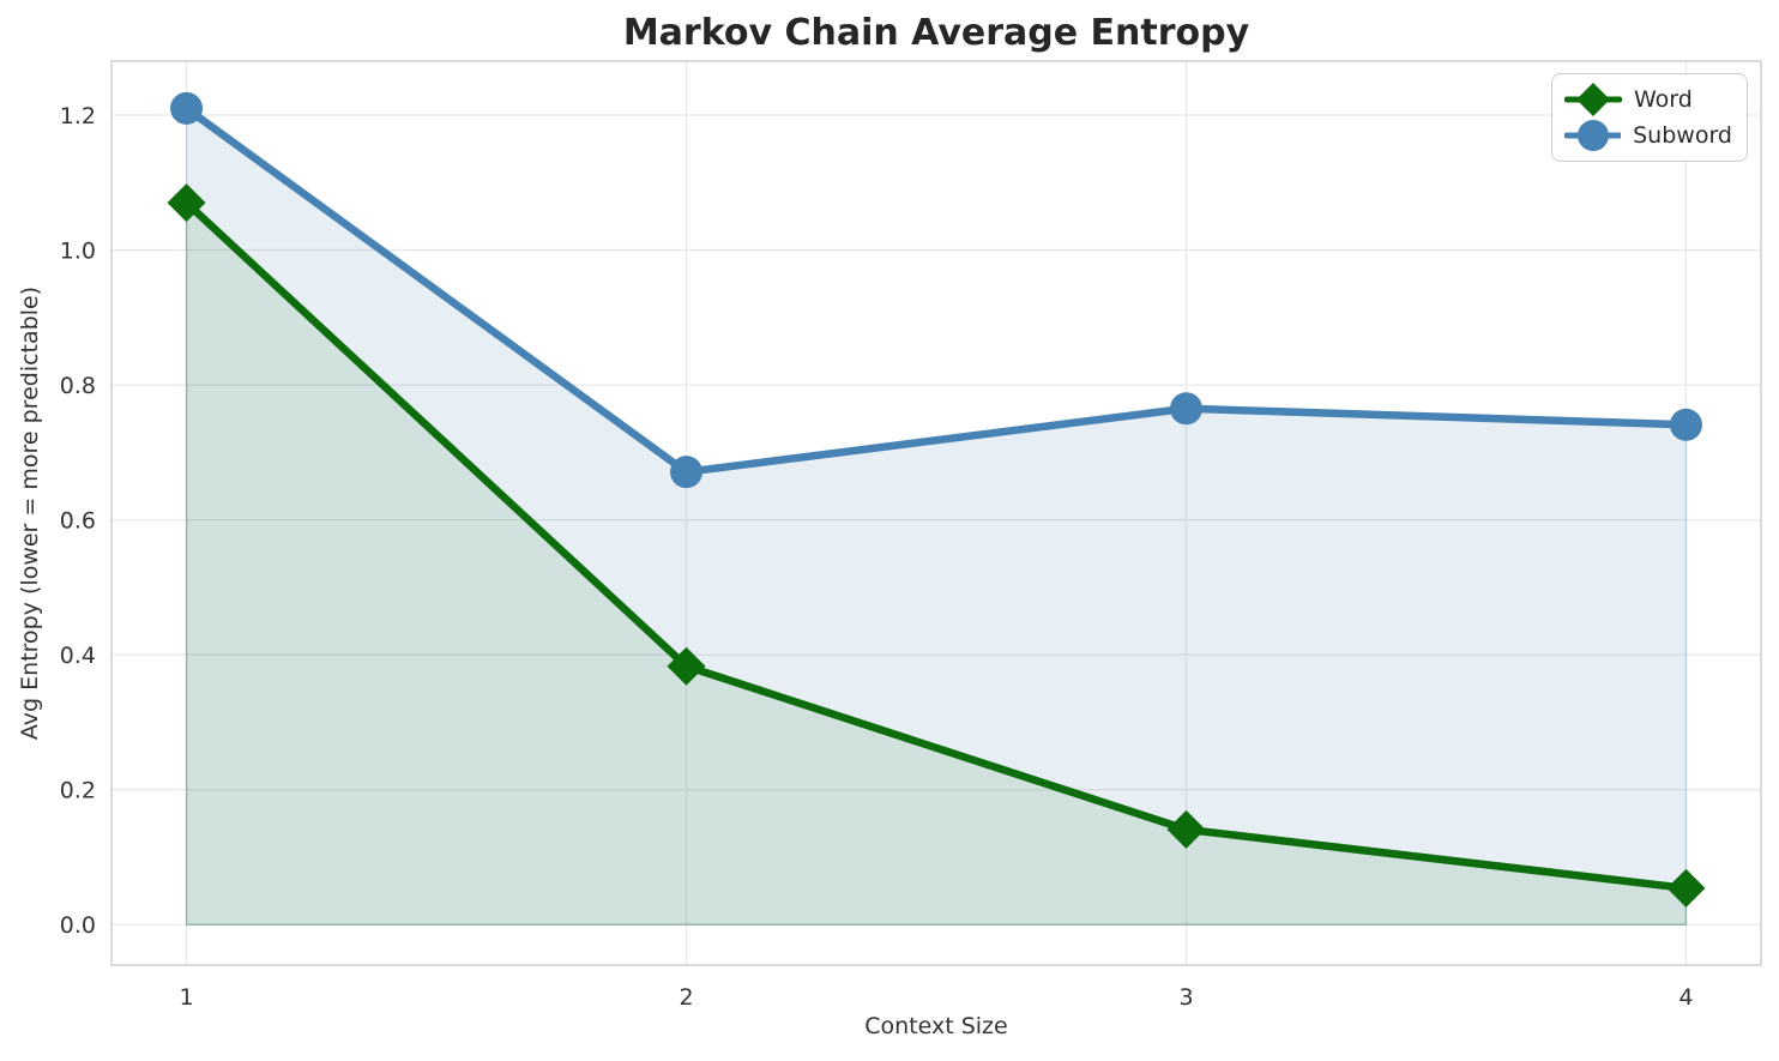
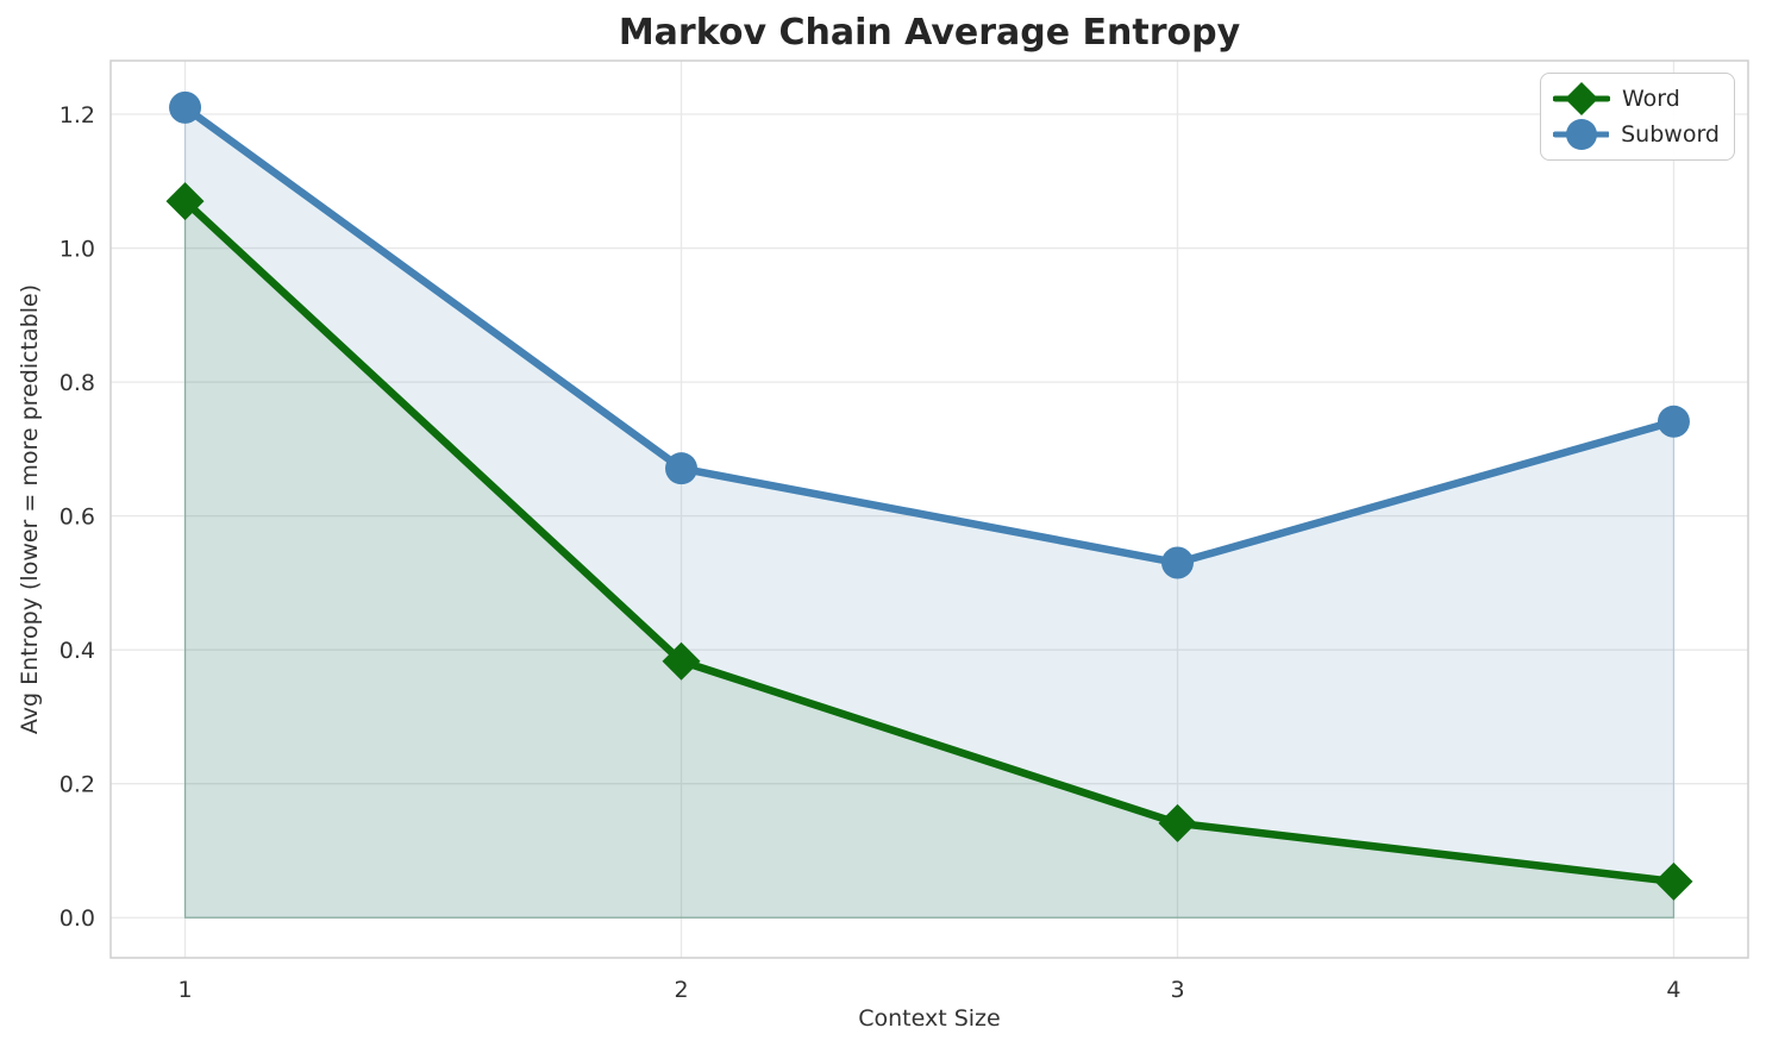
Subword/3: 0.77 -> 0.53
